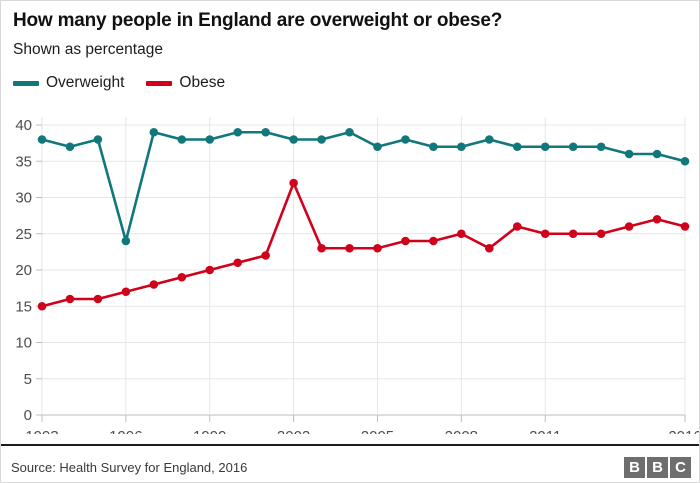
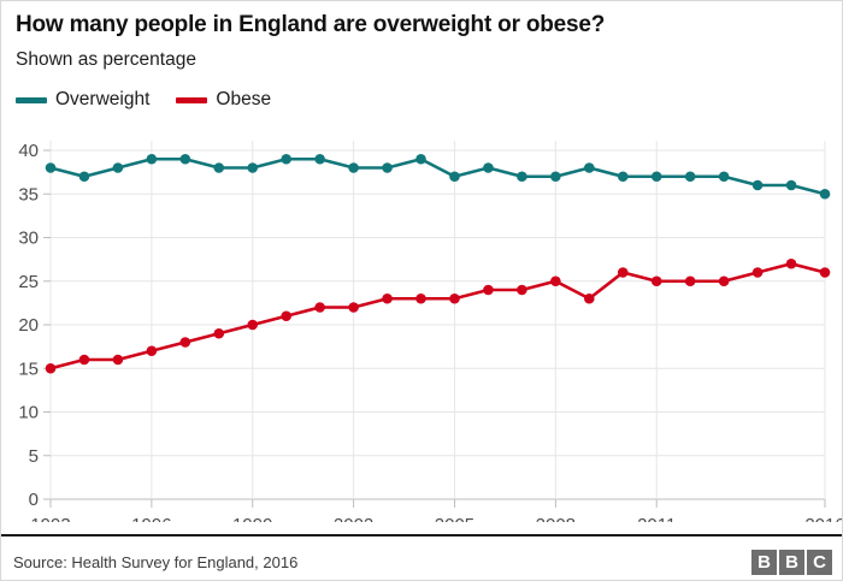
Overweight/1996: 24 -> 39
Obese/2002: 32 -> 22
